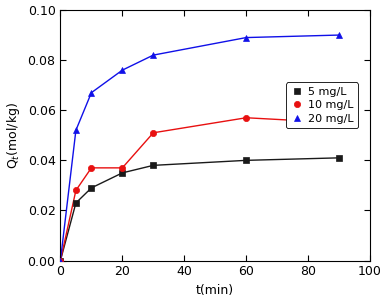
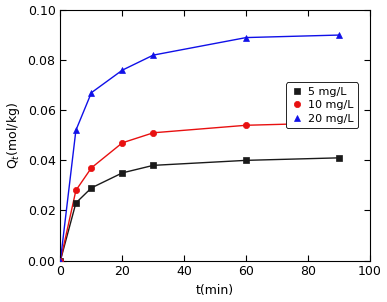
10 mg/L/20: 0.037 -> 0.047
10 mg/L/60: 0.057 -> 0.054
